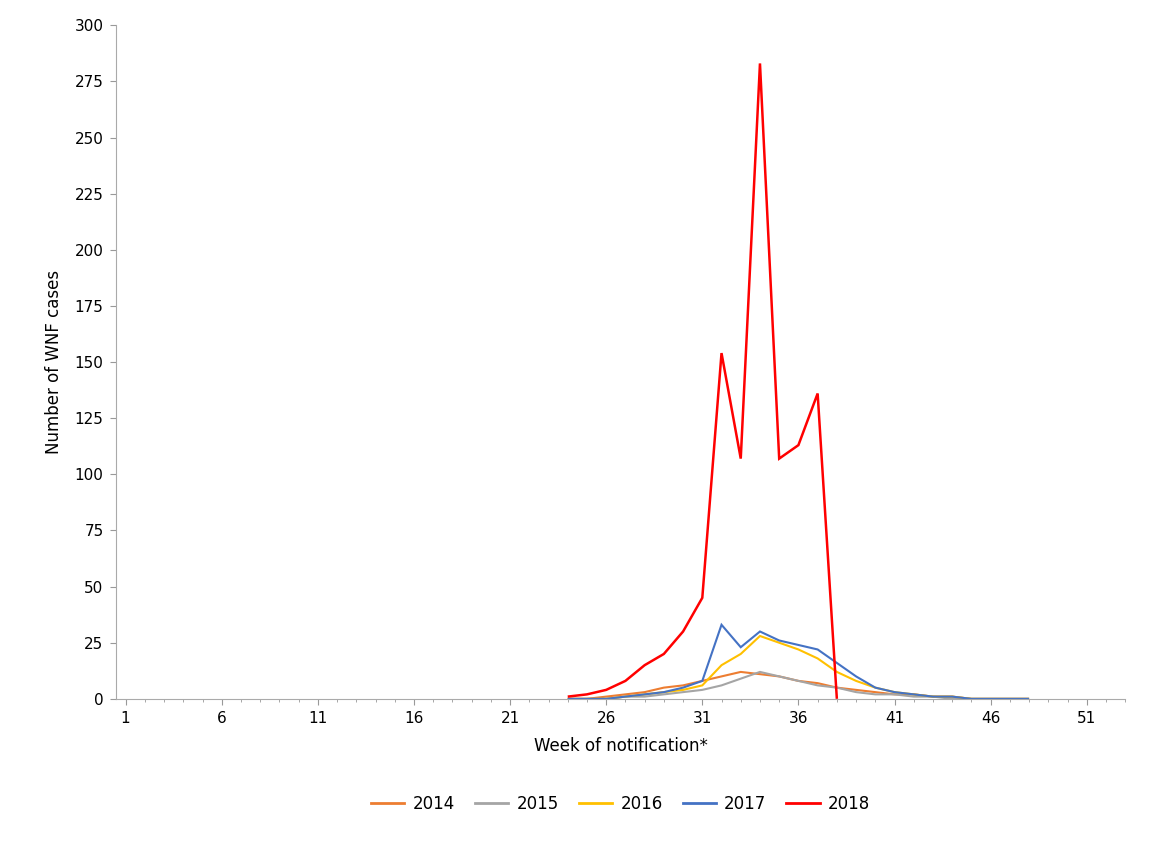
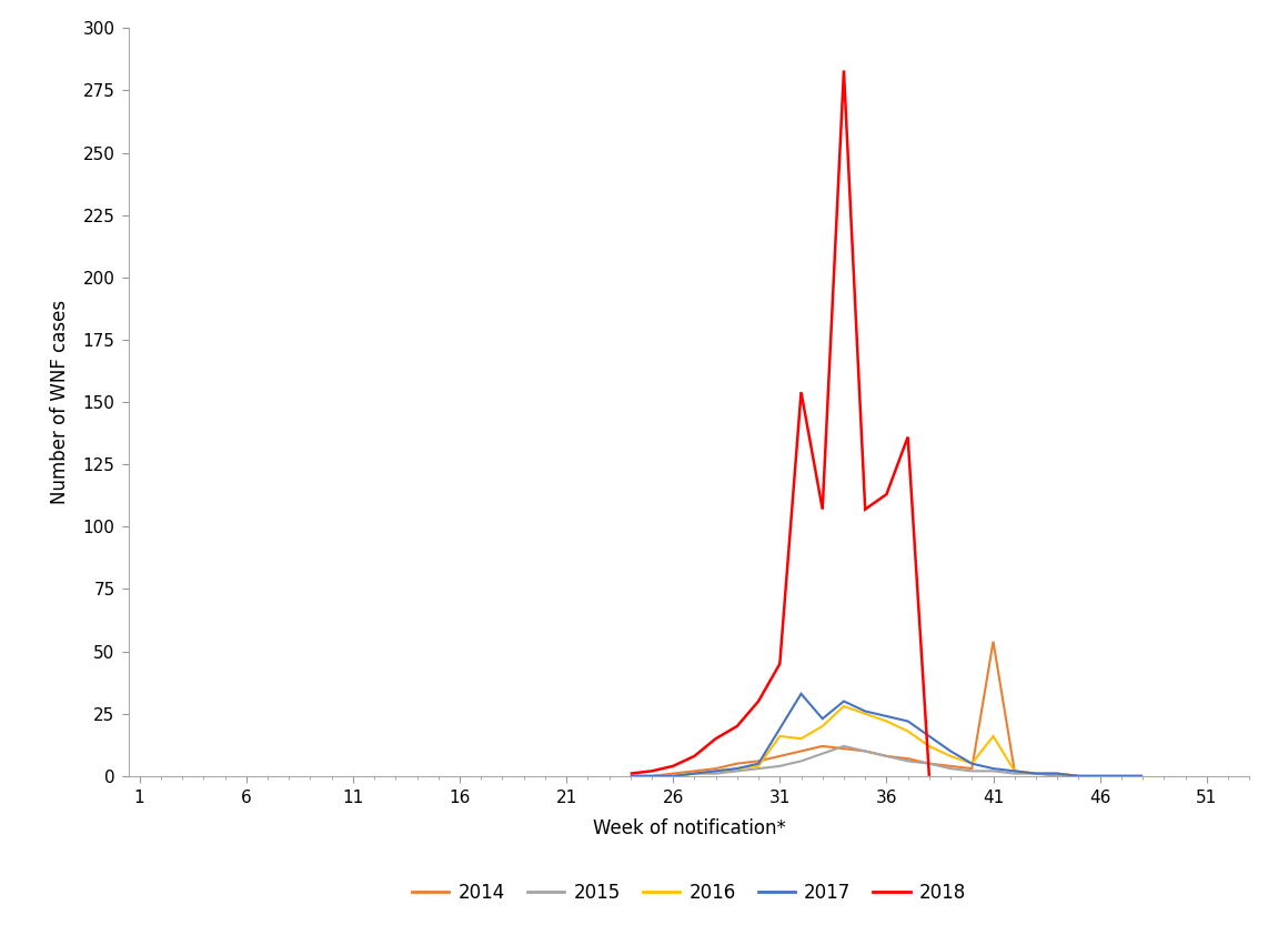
2016/31: 6 -> 16
2017/31: 8 -> 19
2014/41: 2 -> 54
2016/41: 3 -> 16
